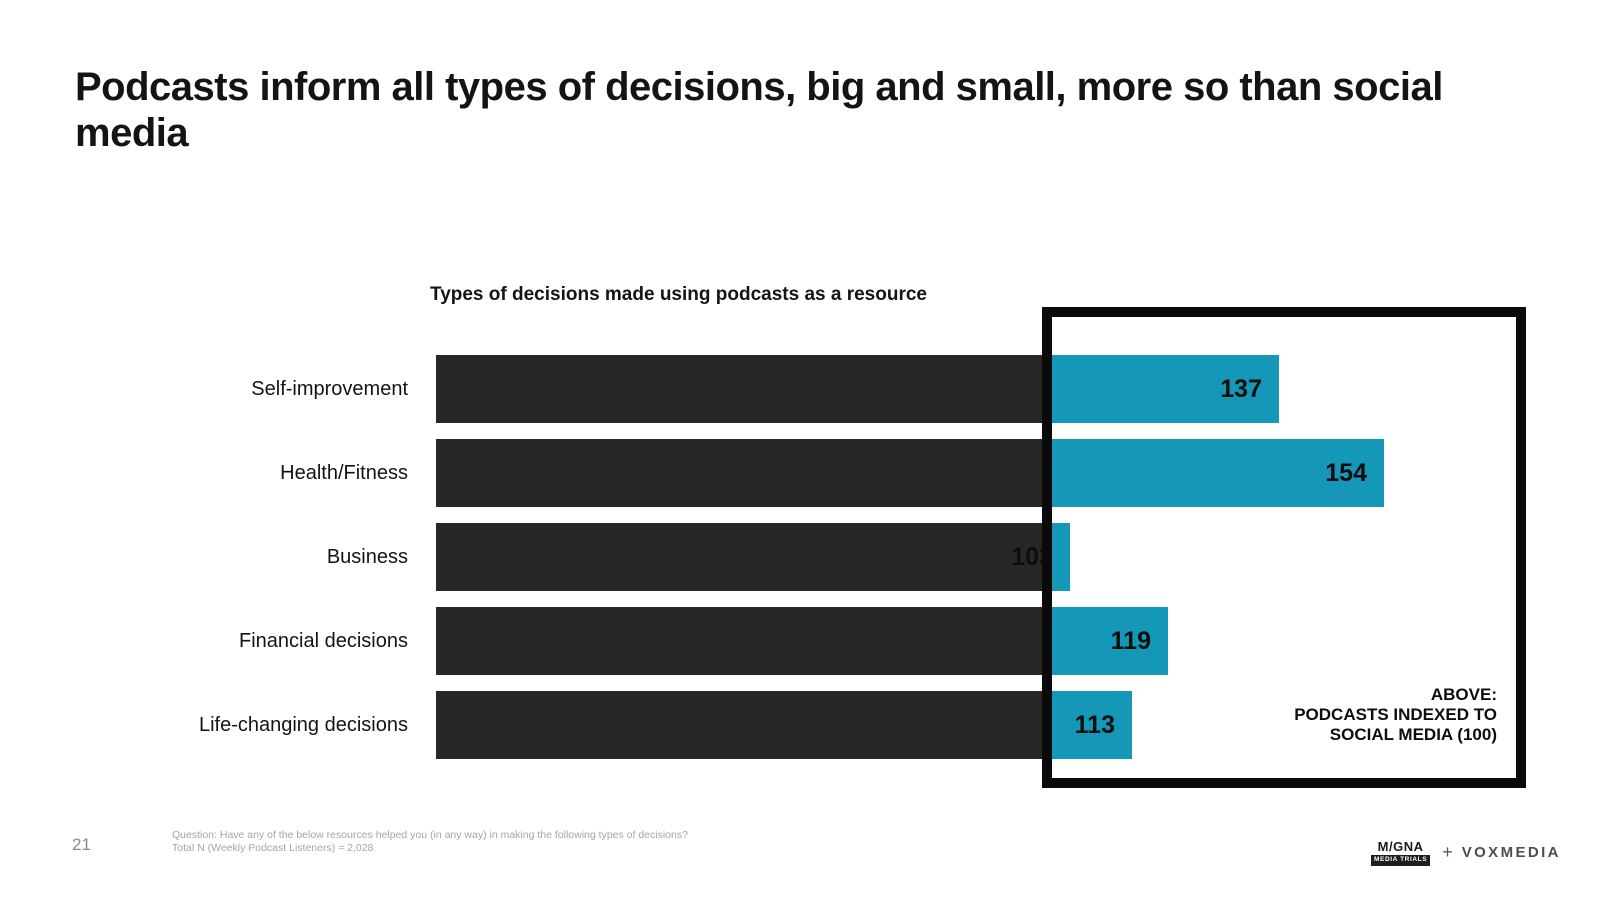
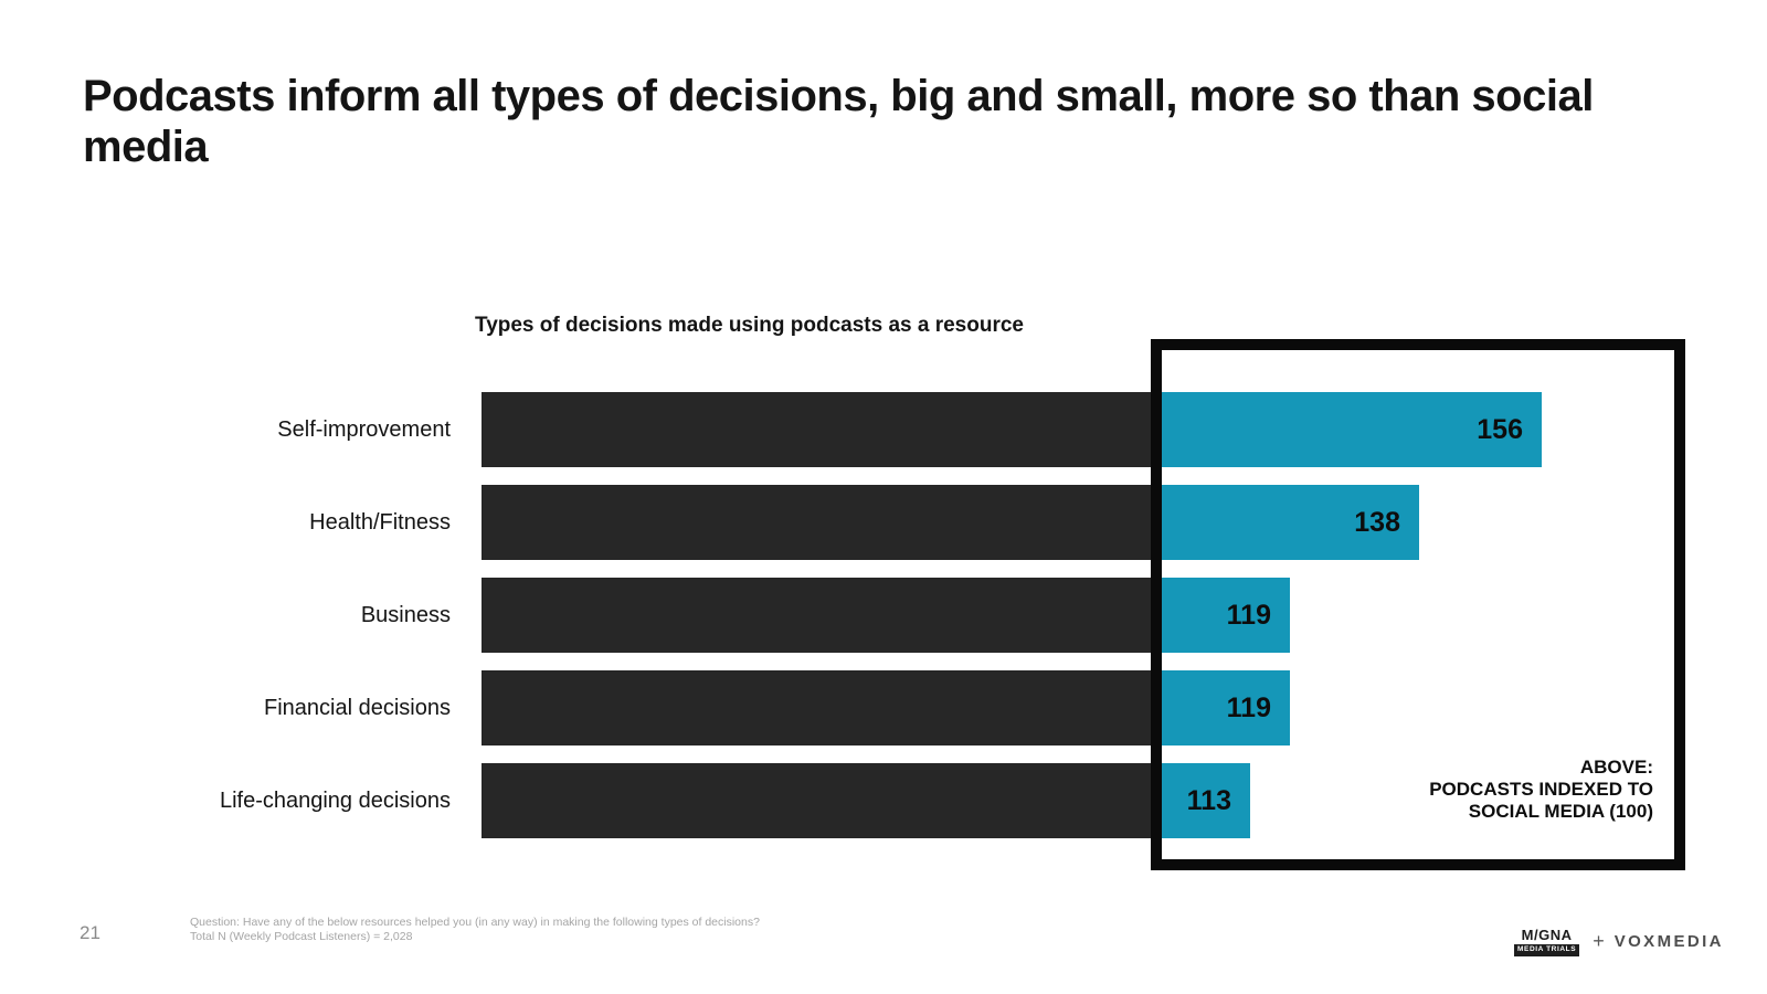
Self-improvement: 137 -> 156
Health/Fitness: 154 -> 138
Business: 103 -> 119
